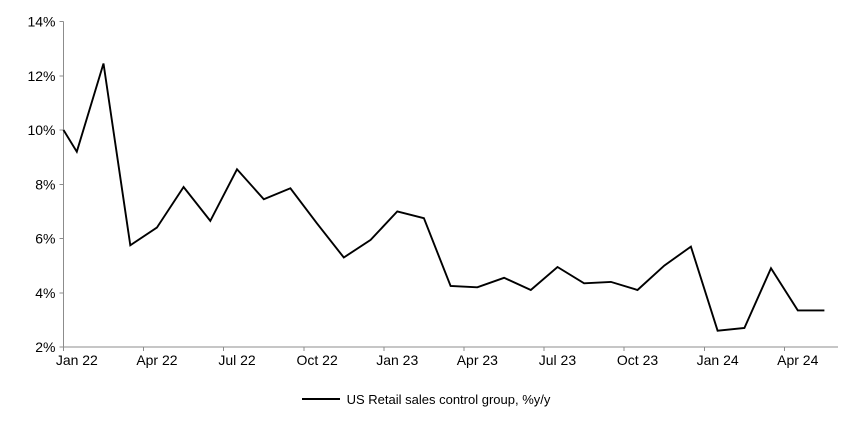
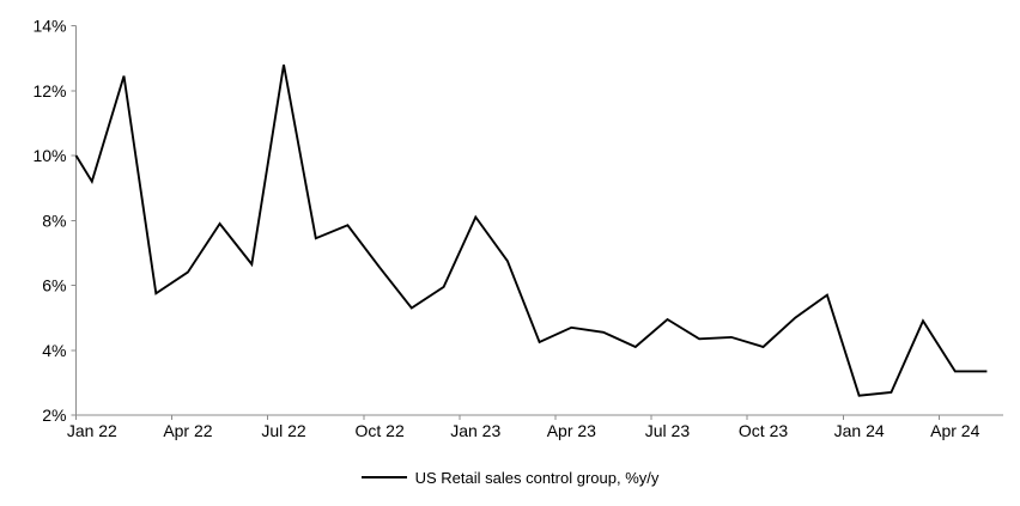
Jul 22: 8.6% -> 12.8%
Jan 23: 7.0% -> 8.1%
Apr 23: 4.2% -> 4.7%
